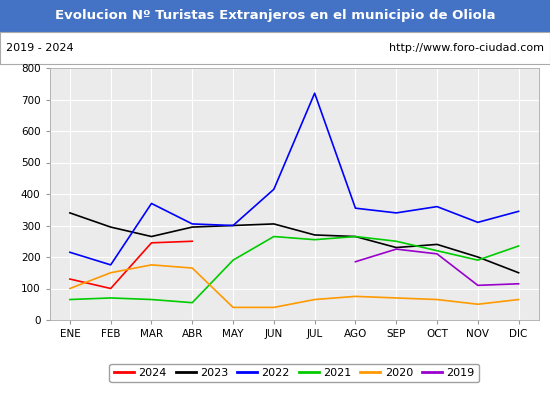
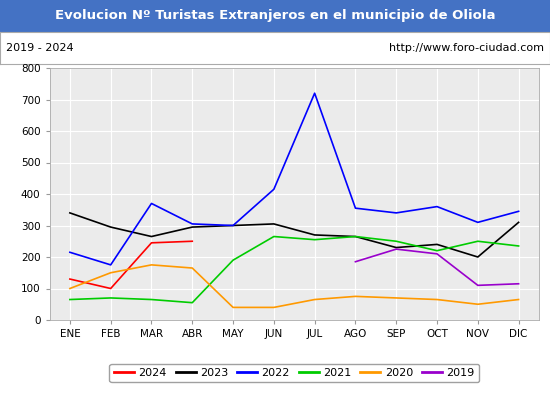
2021/NOV: 190 -> 250
2023/DIC: 150 -> 310
